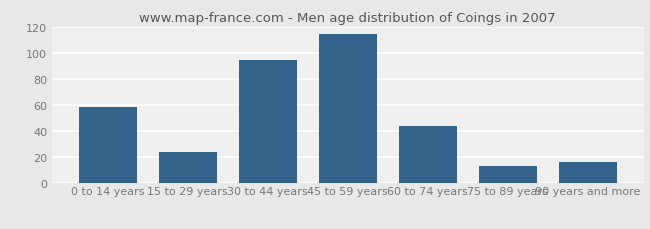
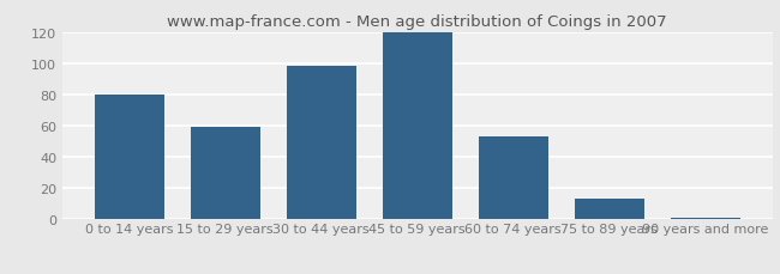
0 to 14 years: 58 -> 80
15 to 29 years: 24 -> 59
30 to 44 years: 94 -> 98
45 to 59 years: 114 -> 120
60 to 74 years: 44 -> 53
90 years and more: 16 -> 1
